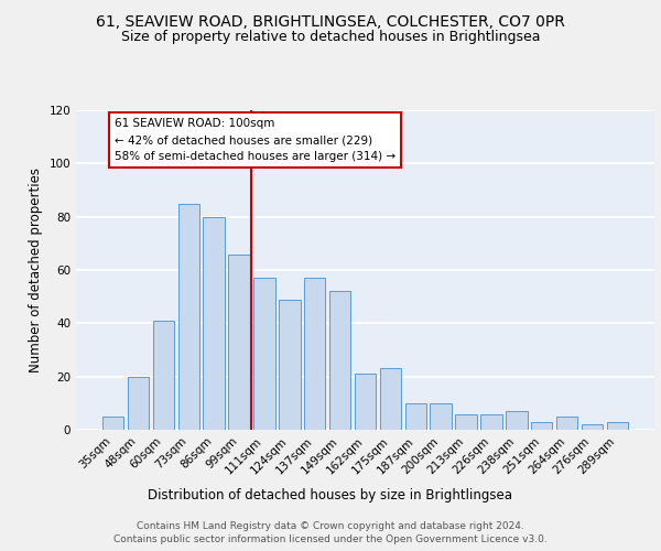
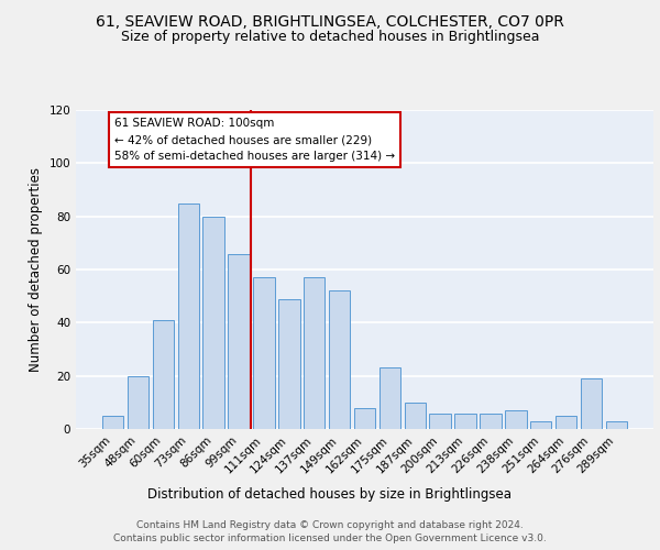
162sqm: 21 -> 8
200sqm: 10 -> 6
276sqm: 2 -> 19
